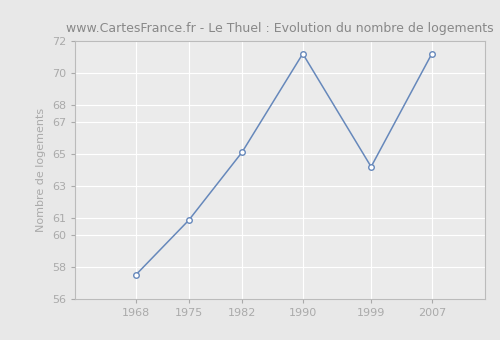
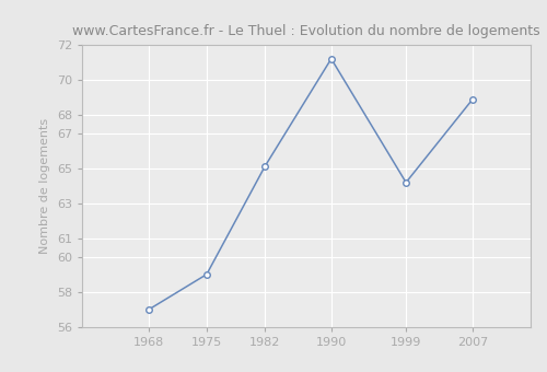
1968: 57.5 -> 57.0
1975: 60.9 -> 59.0
2007: 71.2 -> 68.9
